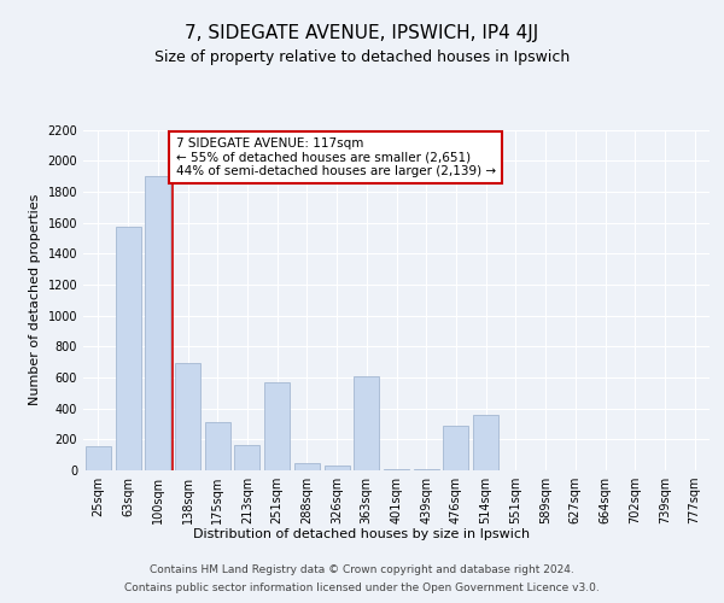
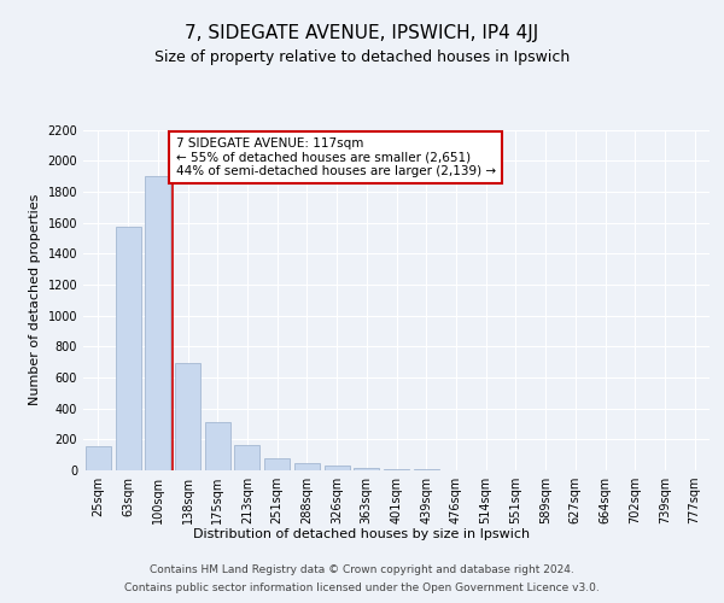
251sqm: 570 -> 80
363sqm: 610 -> 20
476sqm: 290 -> 0
514sqm: 360 -> 0
